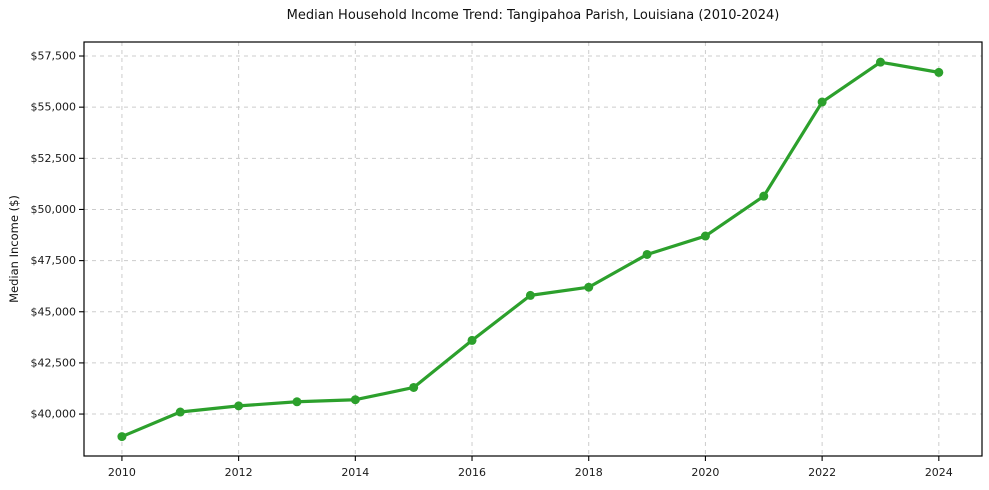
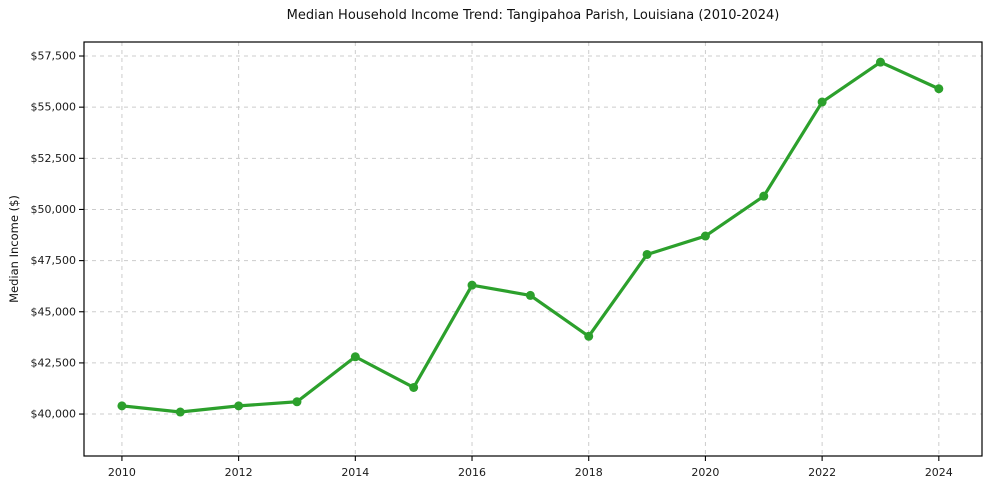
2010: $38900 -> $40400
2014: $40700 -> $42800
2016: $43600 -> $46300
2018: $46200 -> $43800
2024: $56700 -> $55900
